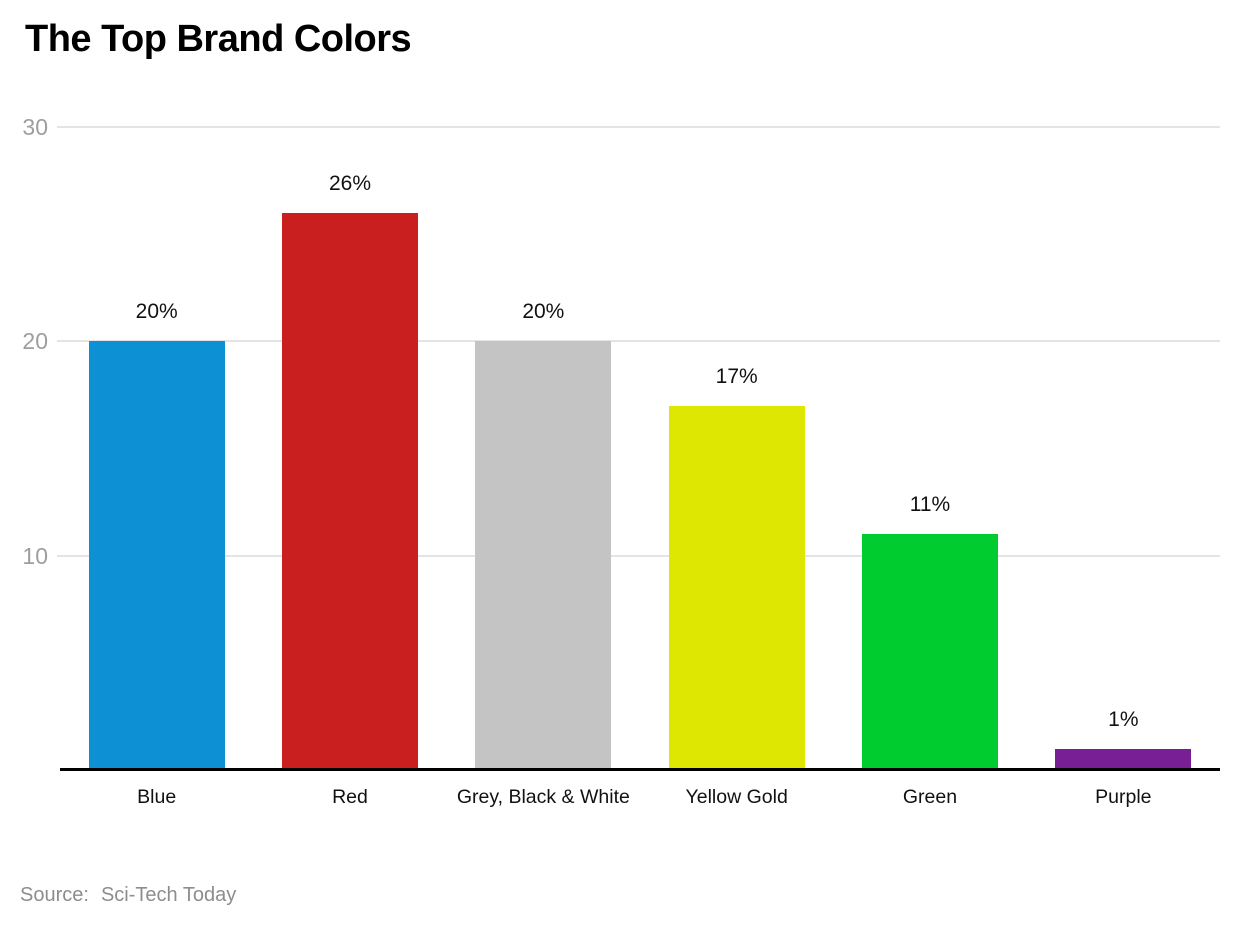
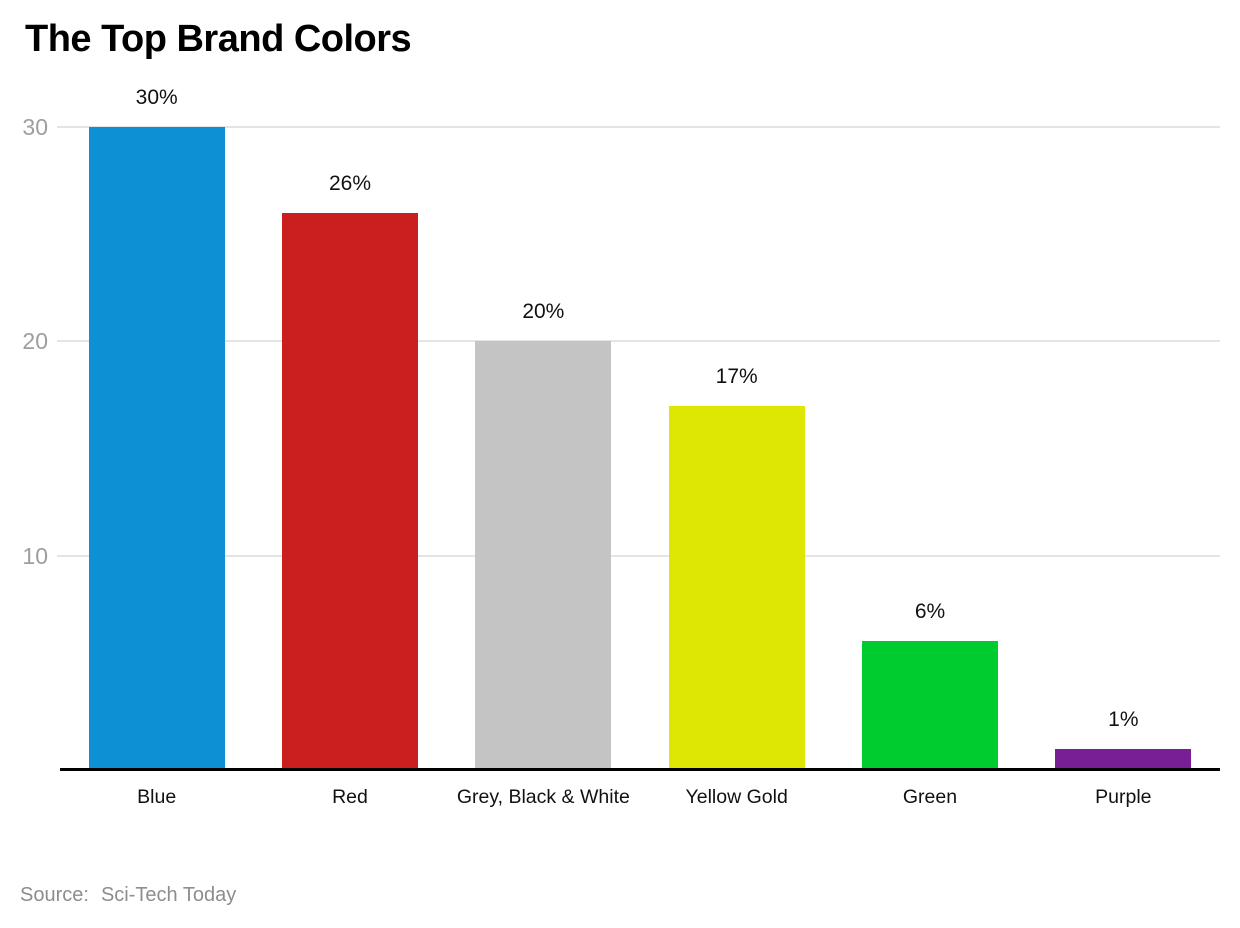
Blue: 20% -> 30%
Green: 11% -> 6%
